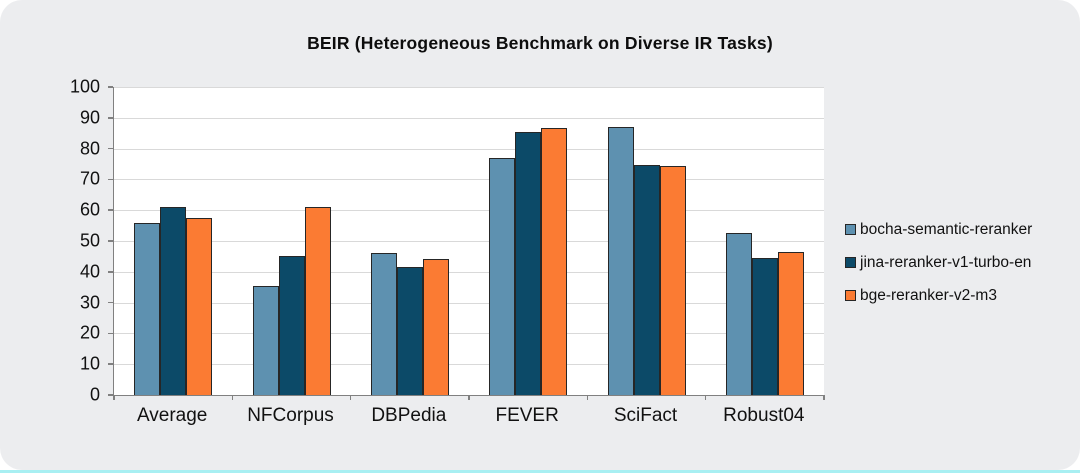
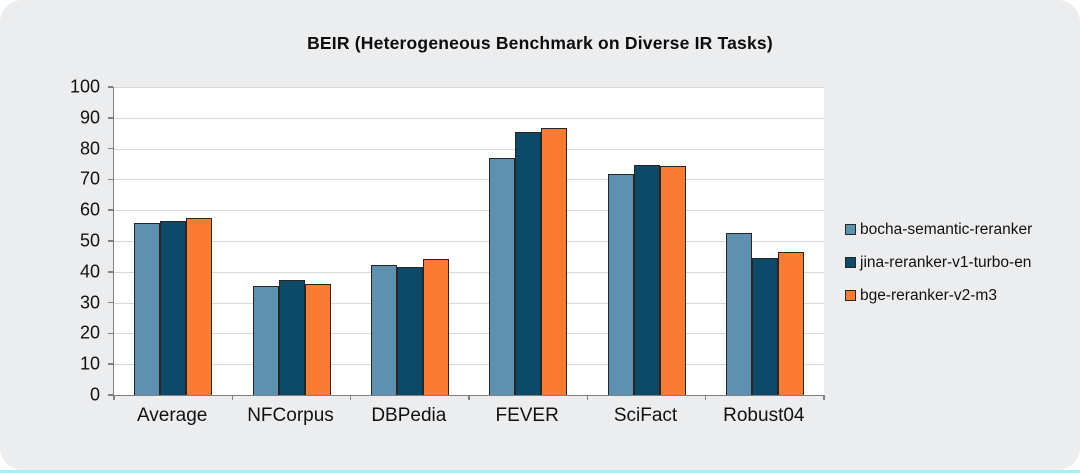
jina-reranker-v1-turbo-en/Average: 61 -> 57
jina-reranker-v1-turbo-en/NFCorpus: 45 -> 37
bge-reranker-v2-m3/NFCorpus: 61 -> 36
bocha-semantic-reranker/DBPedia: 46 -> 42
bocha-semantic-reranker/SciFact: 87 -> 72
